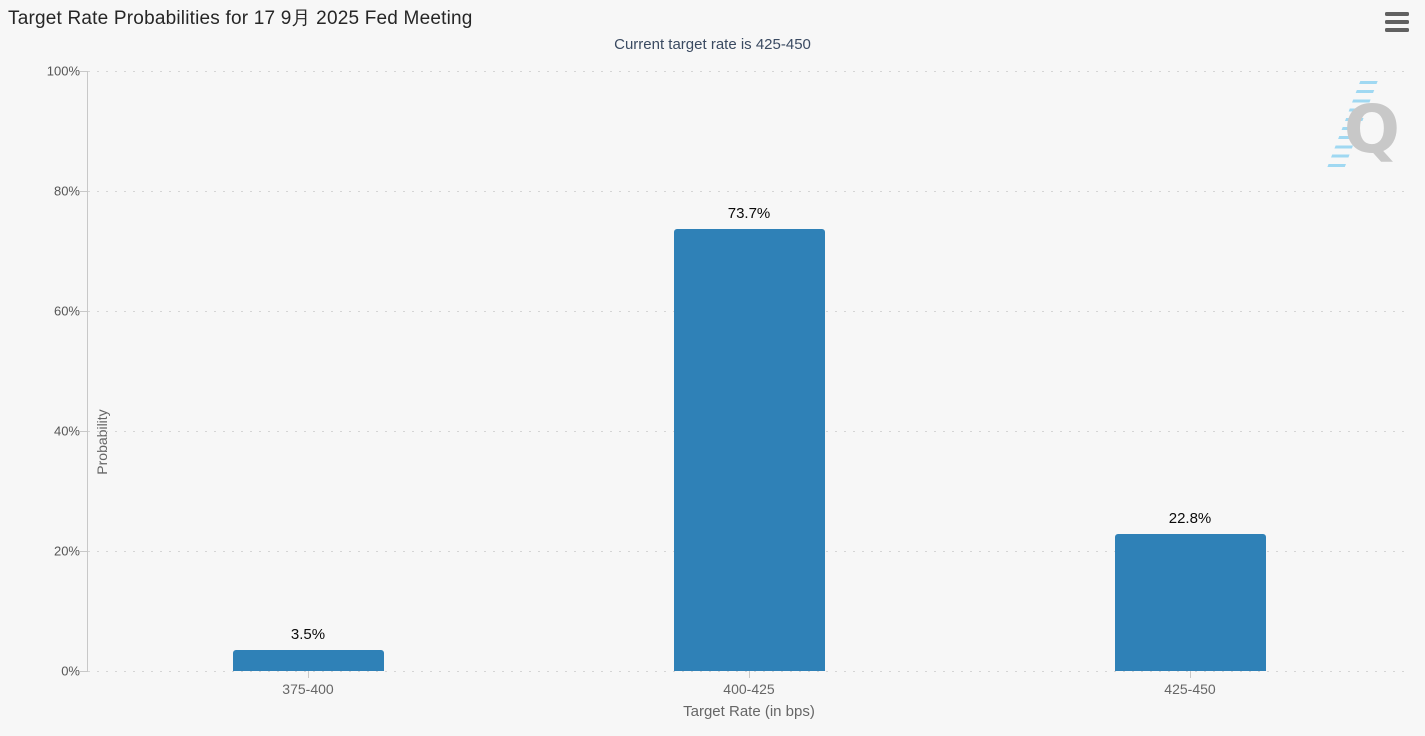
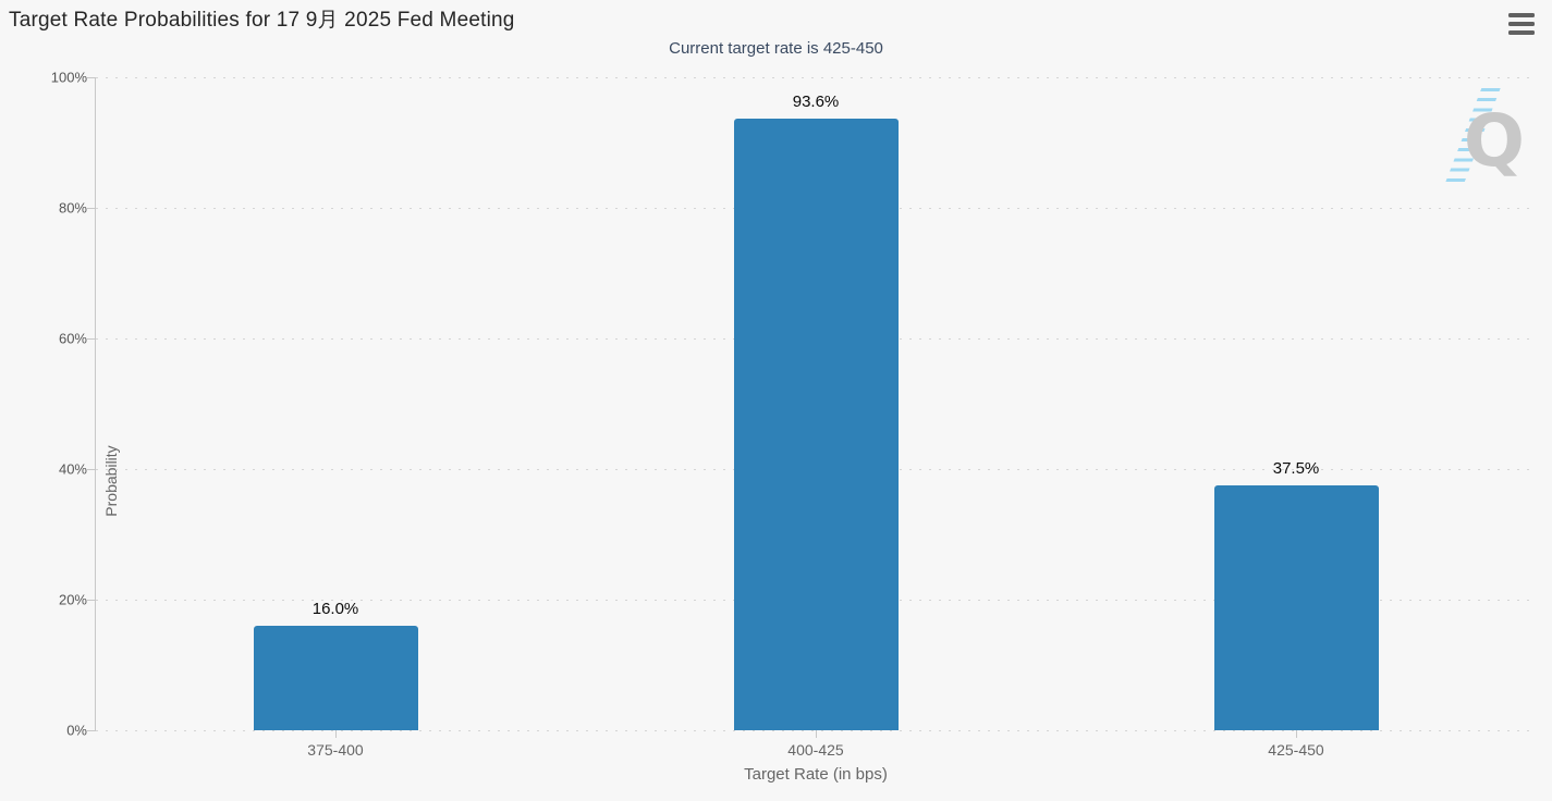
375-400: 3.5% -> 16.0%
400-425: 73.7% -> 93.6%
425-450: 22.8% -> 37.5%
